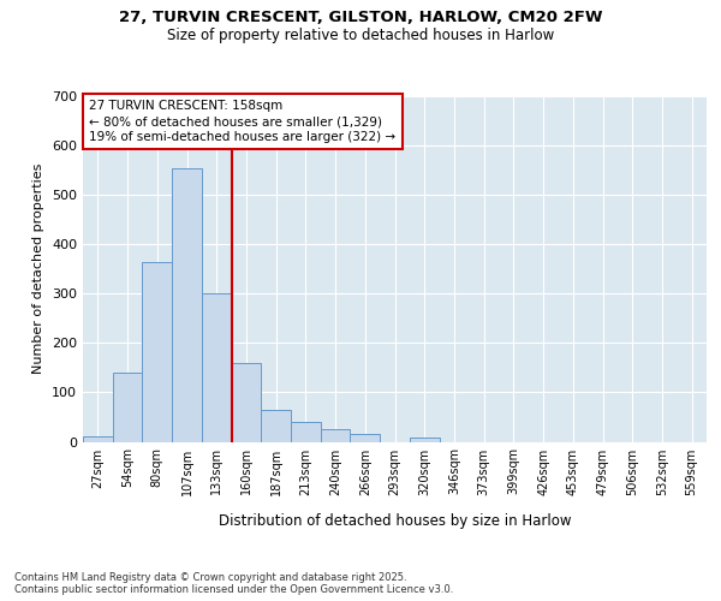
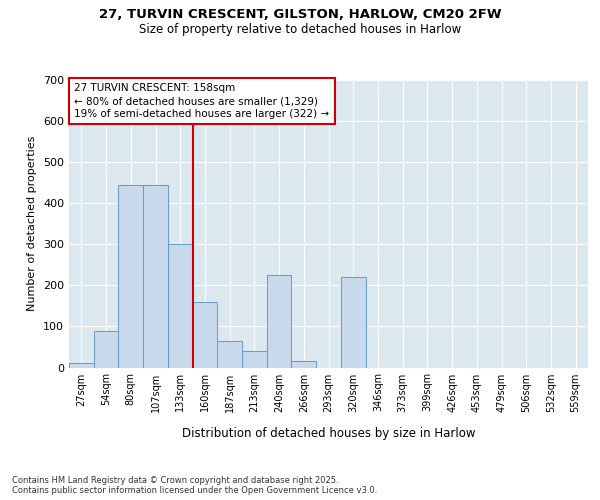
54sqm: 140 -> 90
80sqm: 365 -> 445
107sqm: 555 -> 445
240sqm: 25 -> 225
320sqm: 8 -> 220
